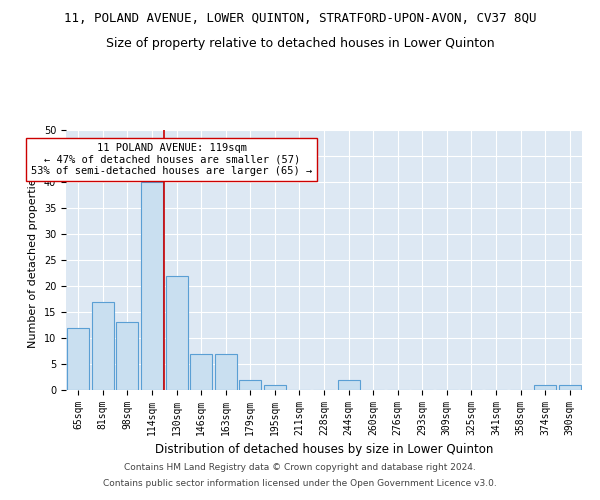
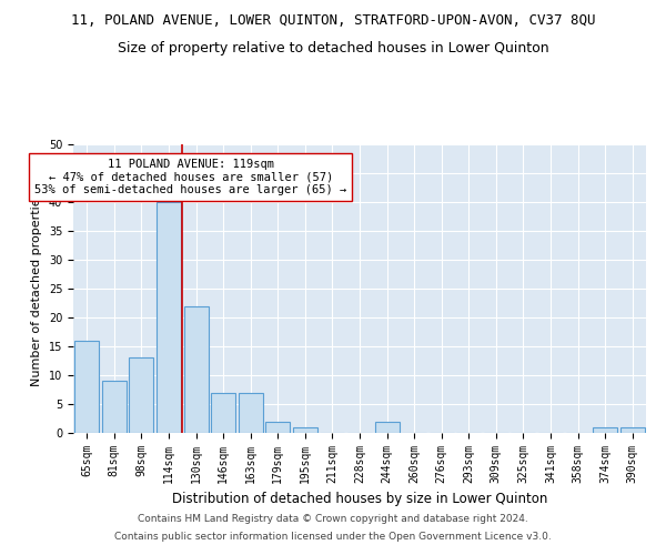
65sqm: 12 -> 16
81sqm: 17 -> 9
